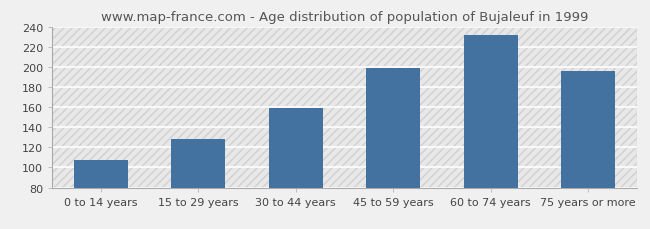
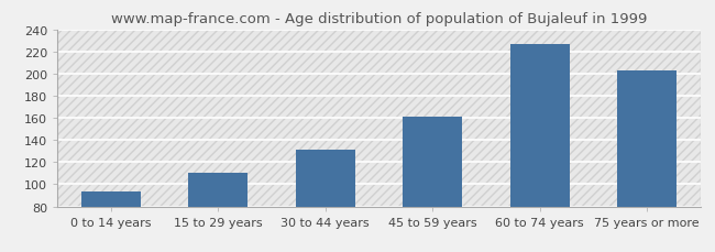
0 to 14 years: 107 -> 94
15 to 29 years: 128 -> 110
30 to 44 years: 159 -> 131
45 to 59 years: 199 -> 161
60 to 74 years: 232 -> 227
75 years or more: 196 -> 203
